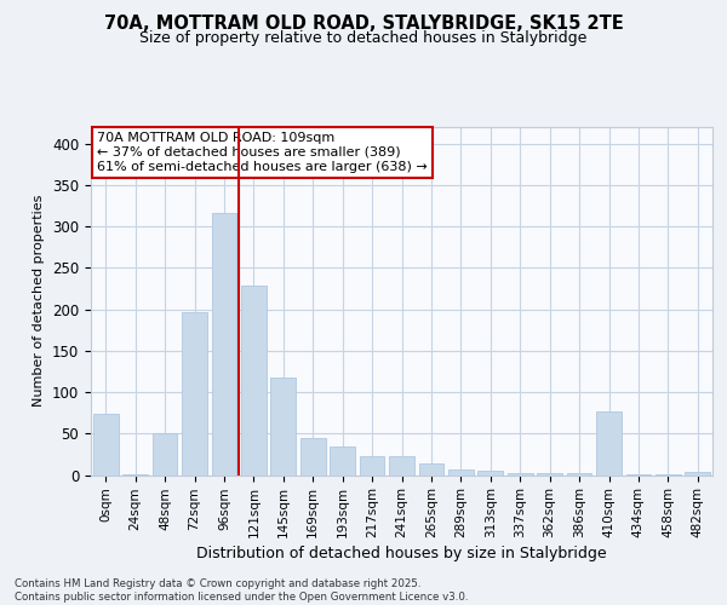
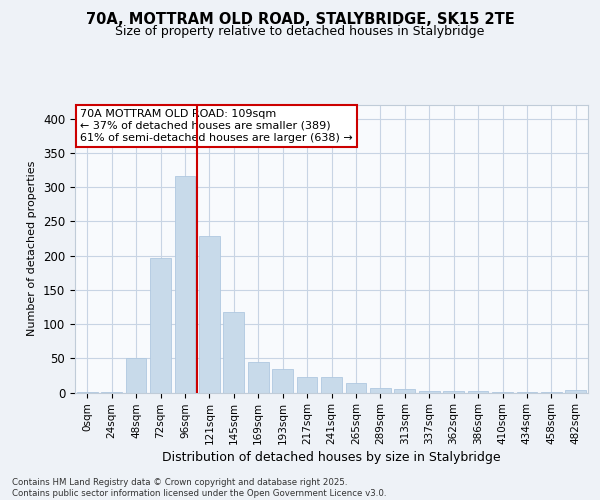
0sqm: 74 -> 1
410sqm: 76 -> 1
